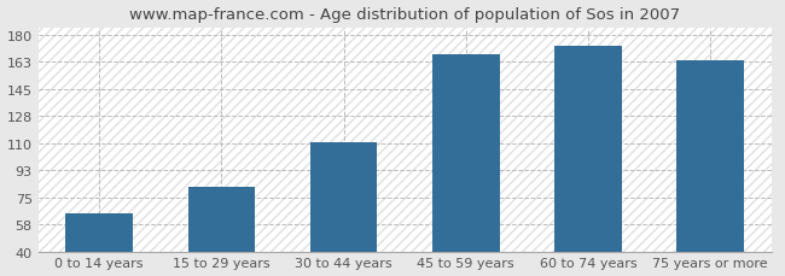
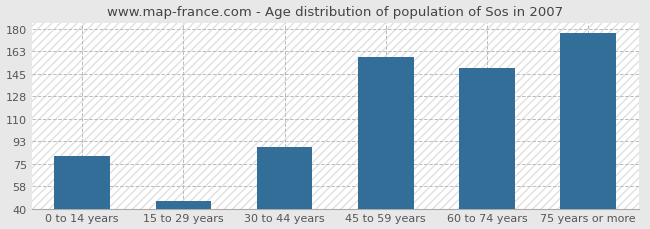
0 to 14 years: 65 -> 81
15 to 29 years: 82 -> 46
30 to 44 years: 111 -> 88
45 to 59 years: 168 -> 158
60 to 74 years: 173 -> 150
75 years or more: 164 -> 177
